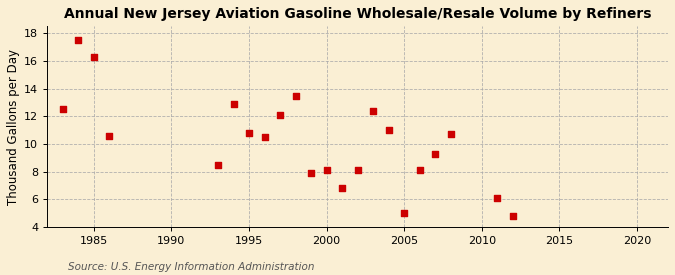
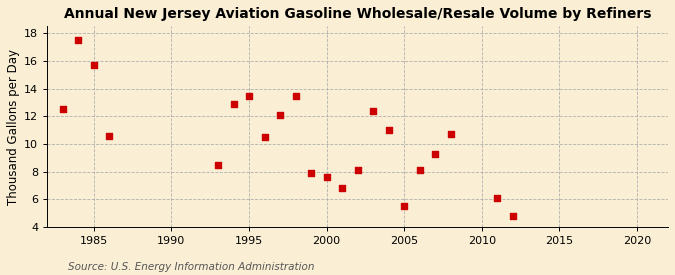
1985: 16.3 -> 15.7
1995: 10.8 -> 13.5
2000: 8.1 -> 7.6
2005: 5.0 -> 5.5
